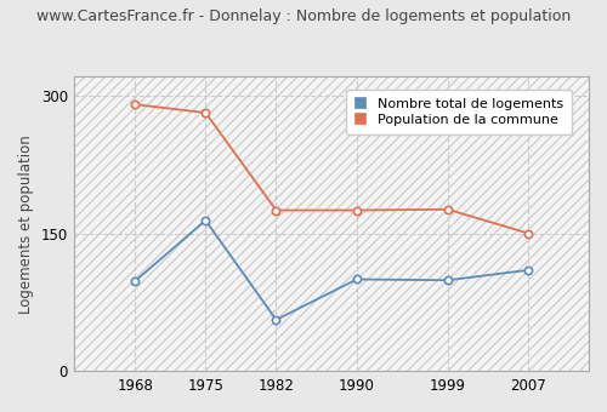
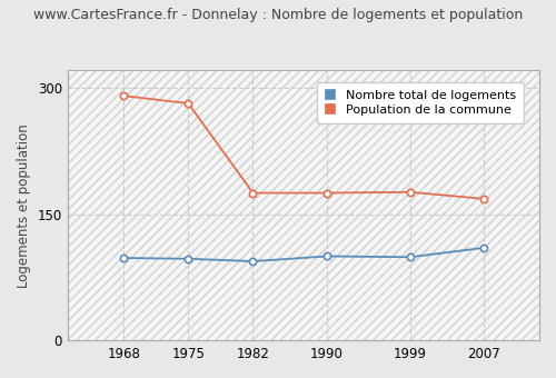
Nombre total de logements/1975: 164 -> 97
Nombre total de logements/1982: 56 -> 94
Population de la commune/2007: 150 -> 168
